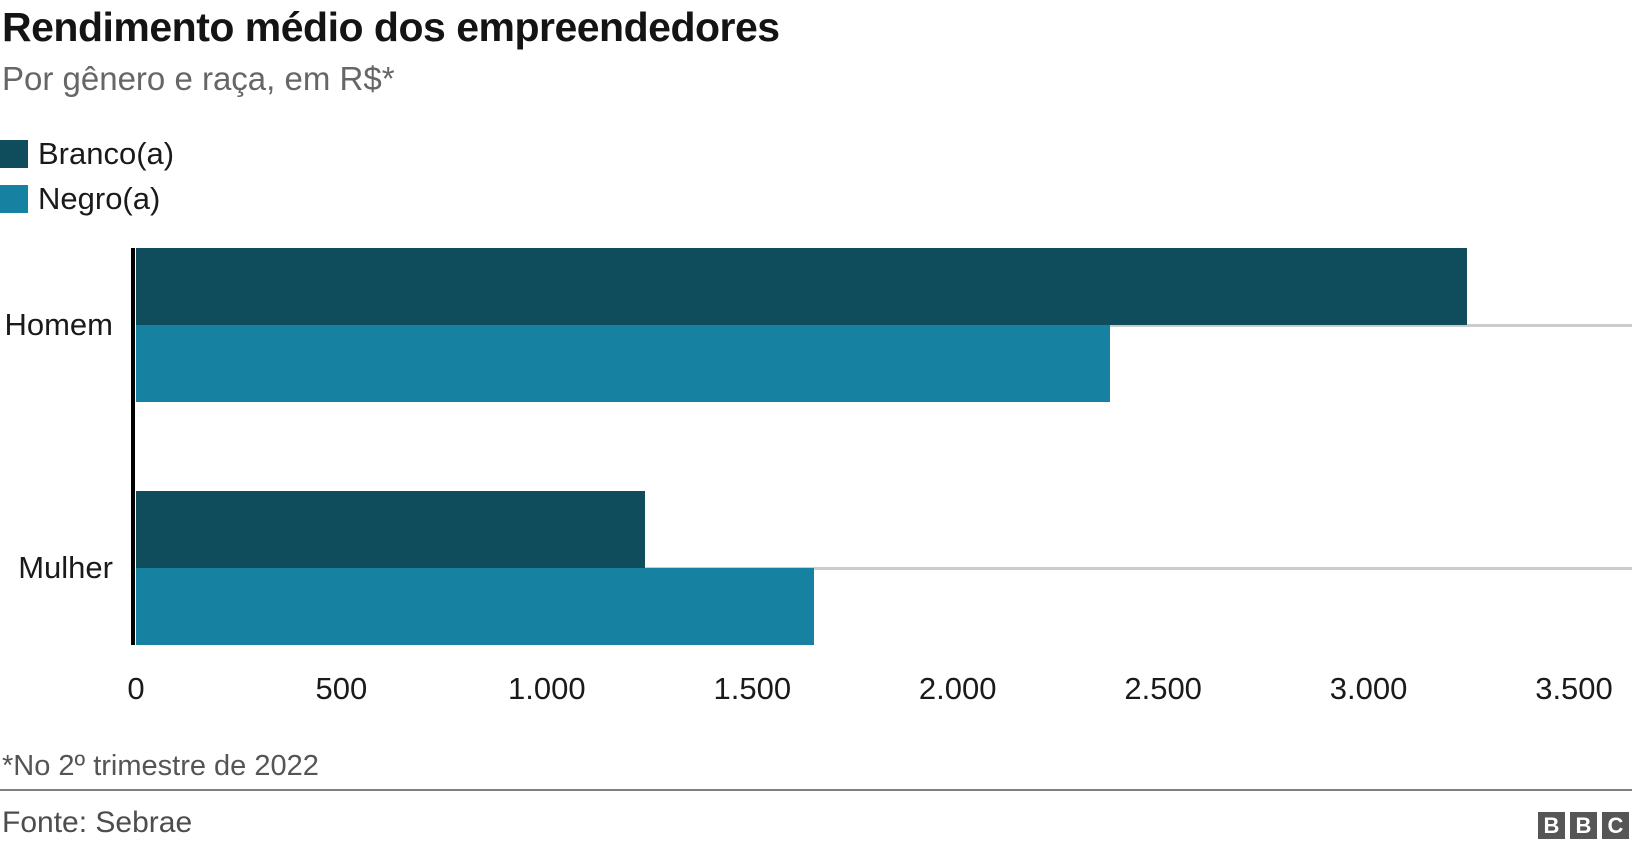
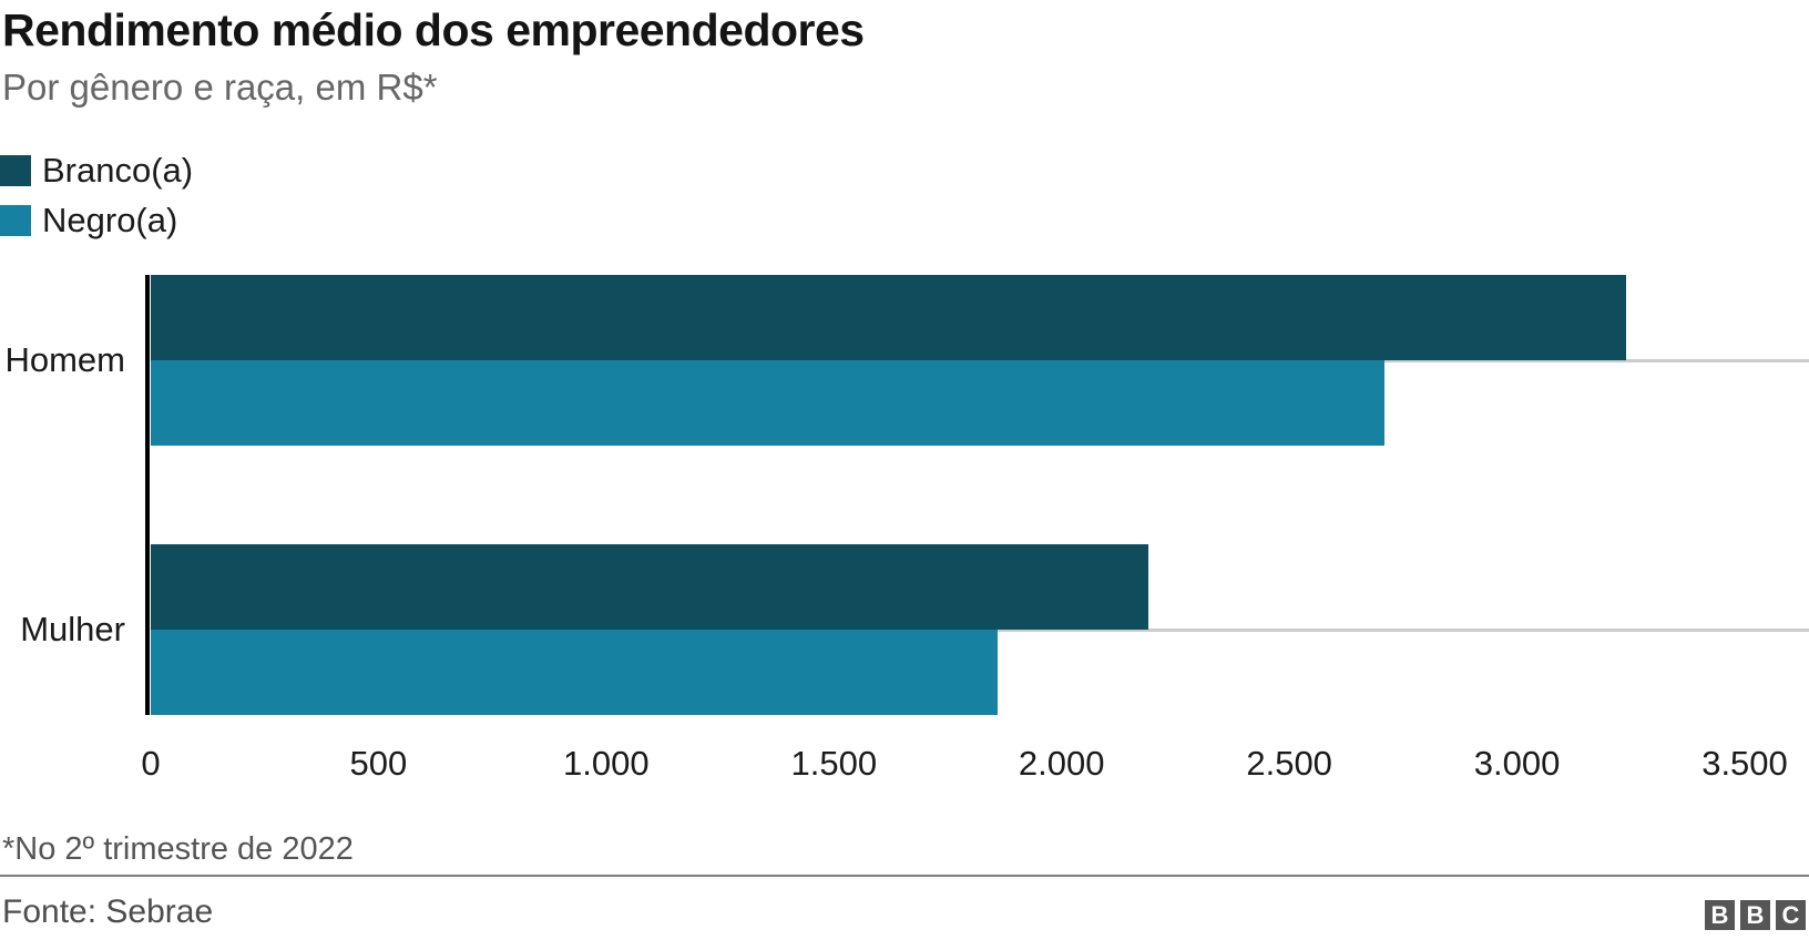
Negro(a)/Homem: 2370 -> 2710
Branco(a)/Mulher: 1240 -> 2190
Negro(a)/Mulher: 1650 -> 1860
